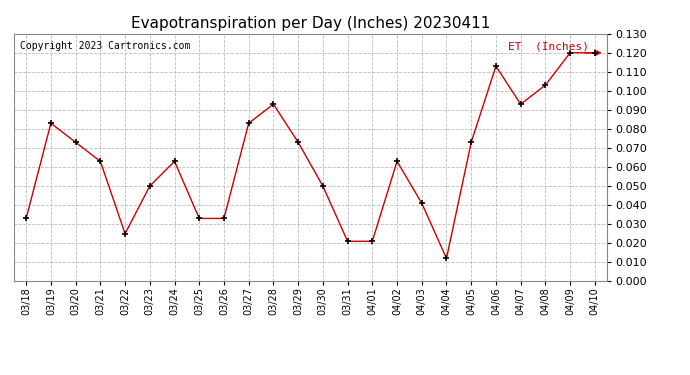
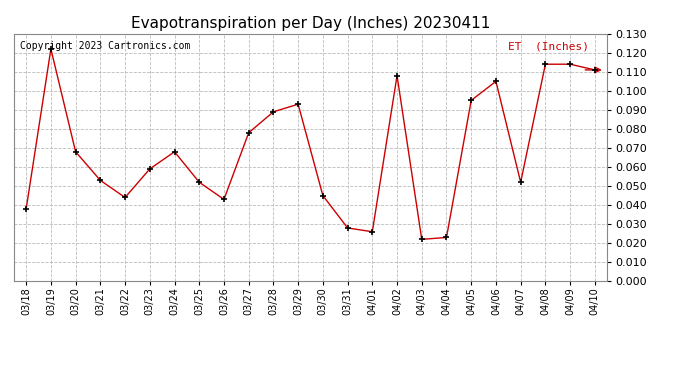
03/18: 0.033 -> 0.038
03/19: 0.083 -> 0.122
03/20: 0.073 -> 0.068
03/21: 0.063 -> 0.053
03/22: 0.025 -> 0.044
03/23: 0.050 -> 0.059
03/24: 0.063 -> 0.068
03/25: 0.033 -> 0.052
03/26: 0.033 -> 0.043
03/27: 0.083 -> 0.078
03/28: 0.093 -> 0.089
03/29: 0.073 -> 0.093
03/30: 0.050 -> 0.045
03/31: 0.021 -> 0.028
04/01: 0.021 -> 0.026
04/02: 0.063 -> 0.108
04/03: 0.041 -> 0.022
04/04: 0.012 -> 0.023
04/05: 0.073 -> 0.095
04/06: 0.113 -> 0.105
04/07: 0.093 -> 0.052
04/08: 0.103 -> 0.114
04/09: 0.120 -> 0.114
04/10: 0.120 -> 0.111
